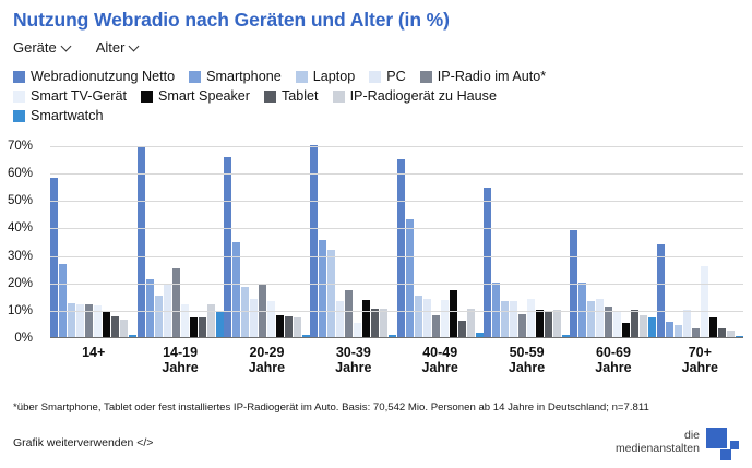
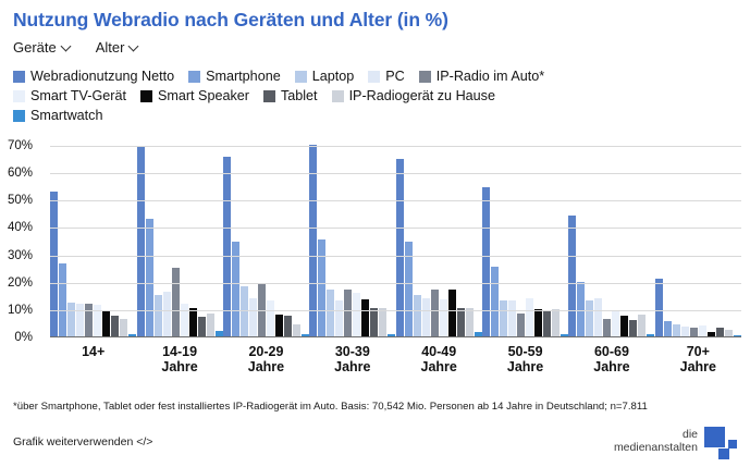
Webradionutzung Netto/14+: 58% -> 53%
Smartphone/14-19 Jahre: 21% -> 43%
PC/14-19 Jahre: 19% -> 16%
Smart Speaker/14-19 Jahre: 7% -> 10%
IP-Radiogerät zu Hause/14-19 Jahre: 12% -> 8%
Smartwatch/14-19 Jahre: 9% -> 2%
IP-Radiogerät zu Hause/20-29 Jahre: 7% -> 4%
Laptop/30-39 Jahre: 32% -> 17%
Smart TV-Gerät/30-39 Jahre: 5% -> 16%
Smartphone/40-49 Jahre: 43% -> 34%
IP-Radio im Auto*/40-49 Jahre: 8% -> 17%
Tablet/40-49 Jahre: 6% -> 10%
Smartphone/50-59 Jahre: 20% -> 26%
Webradionutzung Netto/60-69 Jahre: 39% -> 44%
IP-Radio im Auto*/60-69 Jahre: 11% -> 6%
Smart Speaker/60-69 Jahre: 5% -> 8%
Tablet/60-69 Jahre: 10% -> 6%
Smartwatch/60-69 Jahre: 7% -> 1%
Webradionutzung Netto/70+ Jahre: 34% -> 21%
PC/70+ Jahre: 10% -> 4%
Smart TV-Gerät/70+ Jahre: 26% -> 4%
Smart Speaker/70+ Jahre: 7% -> 2%
